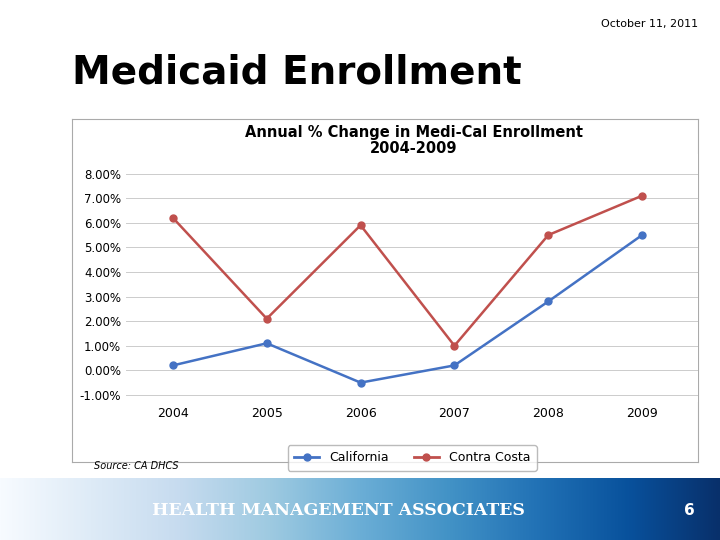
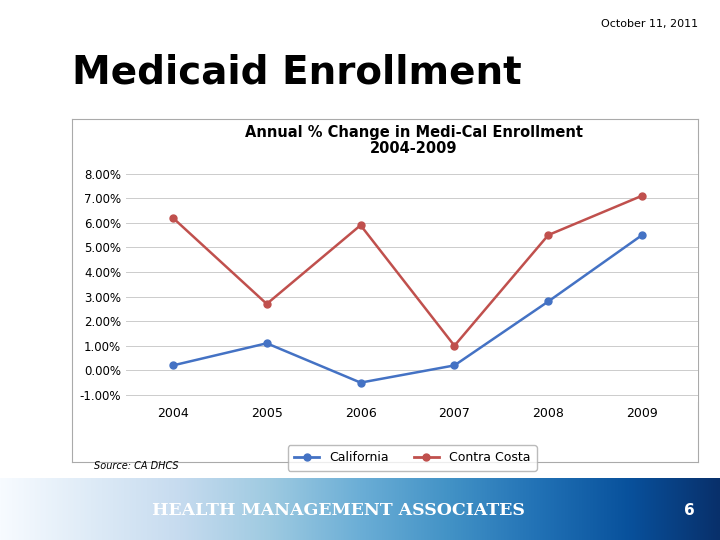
Contra Costa/2005: 2.1% -> 2.7%
